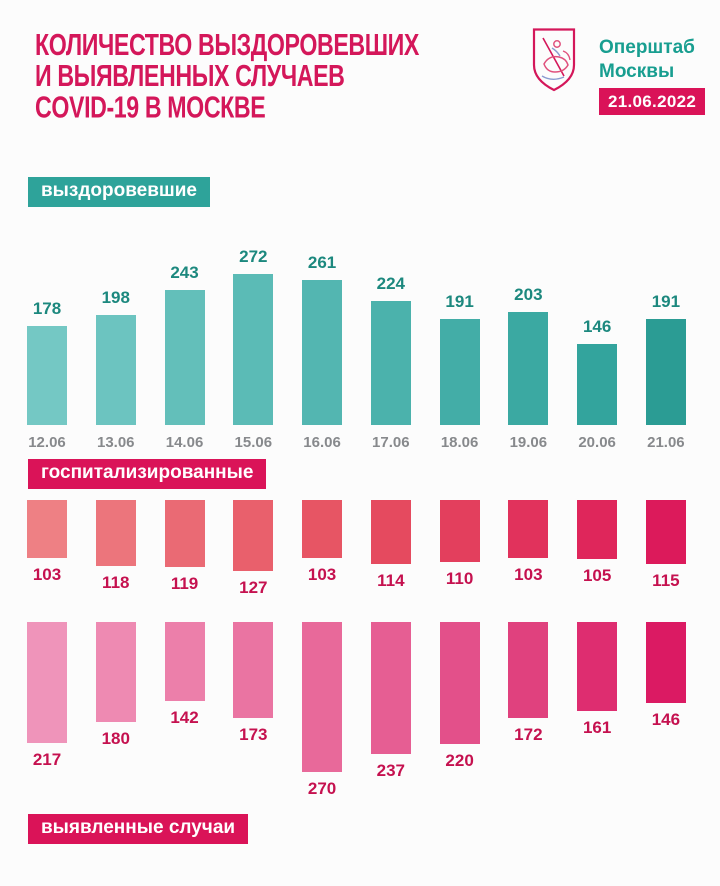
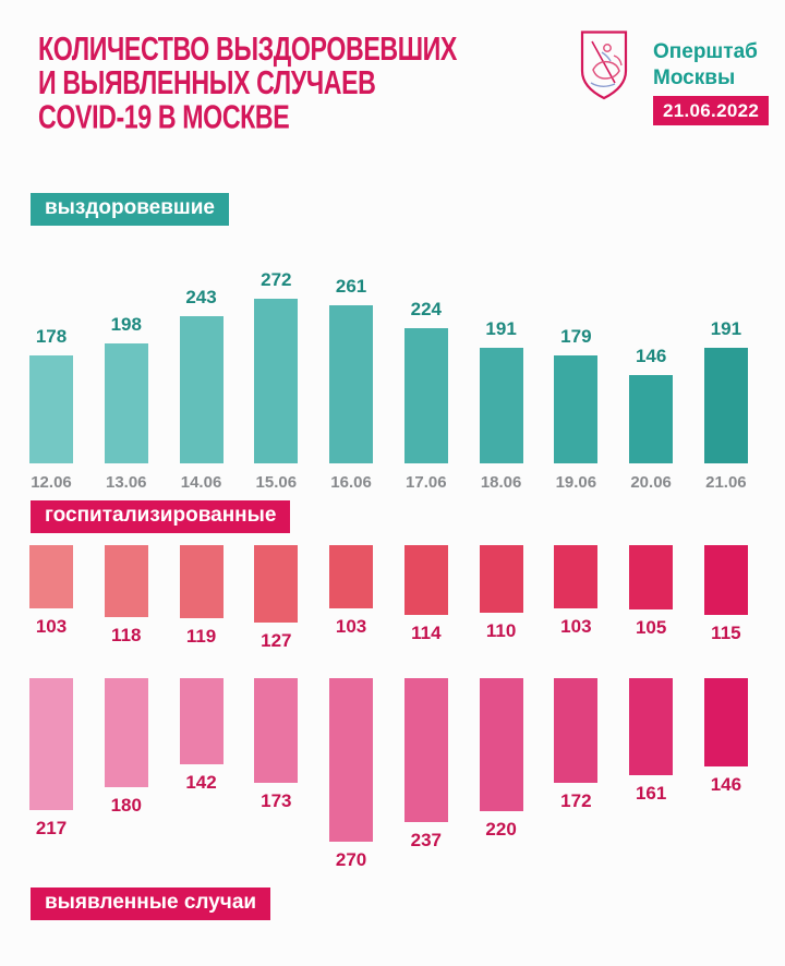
выздоровевшие/19.06: 203 -> 179
